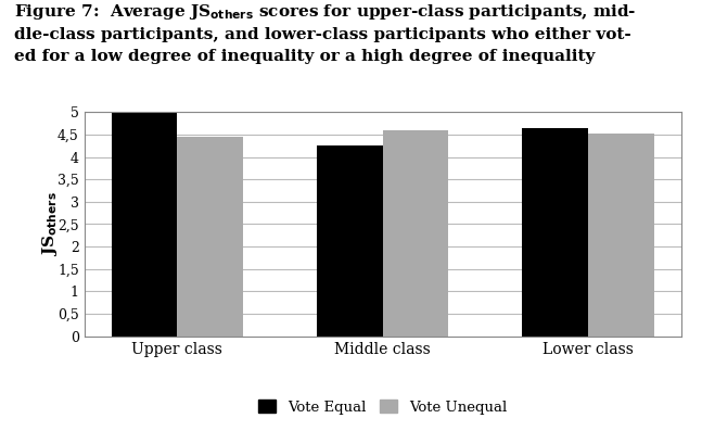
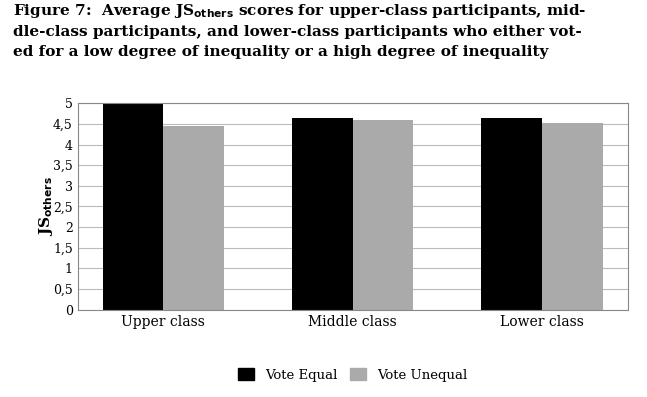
Vote Equal/Middle class: 4,25 -> 4,65
